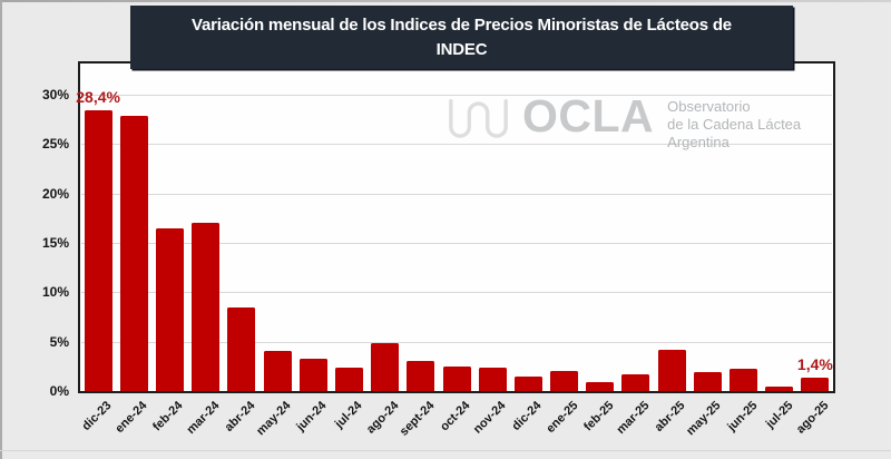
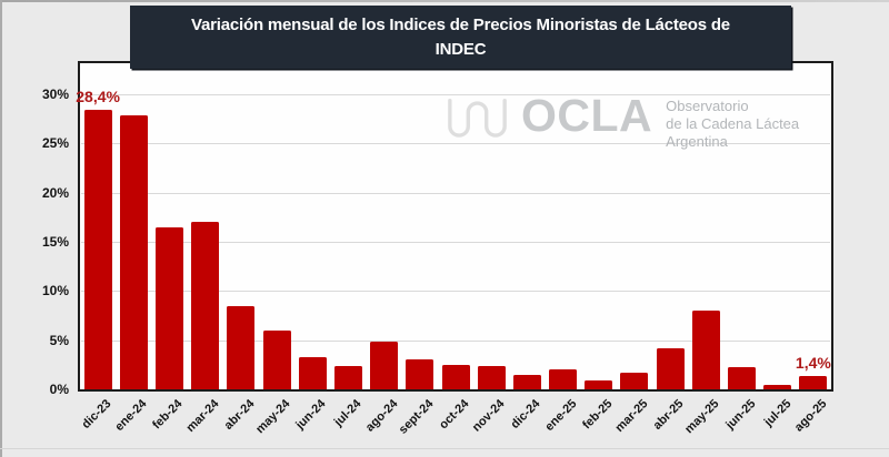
may-24: 4% -> 6%
may-25: 2% -> 8%
